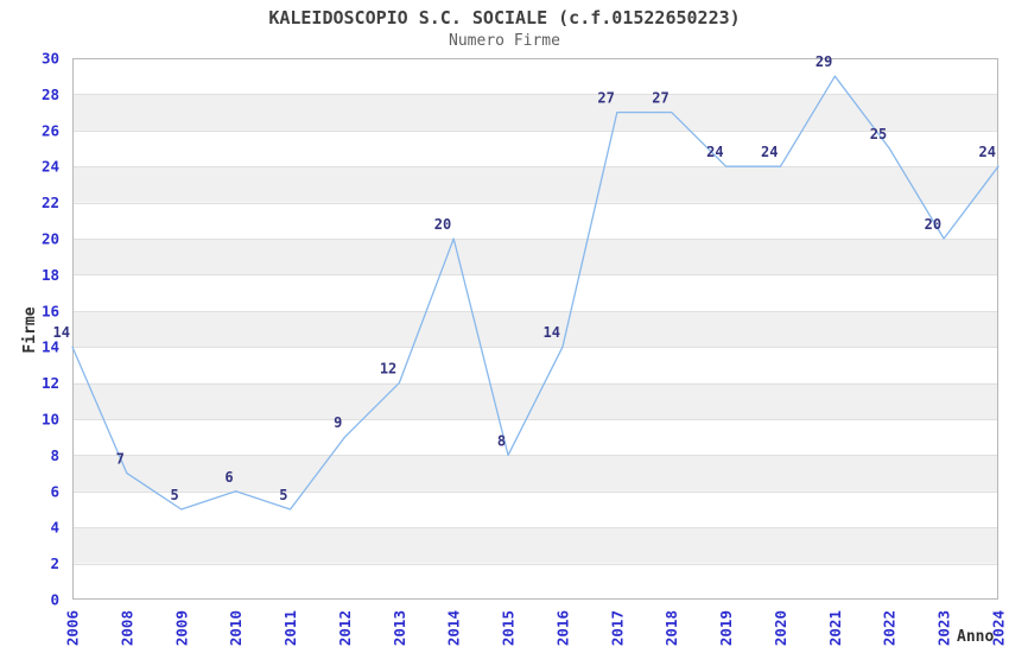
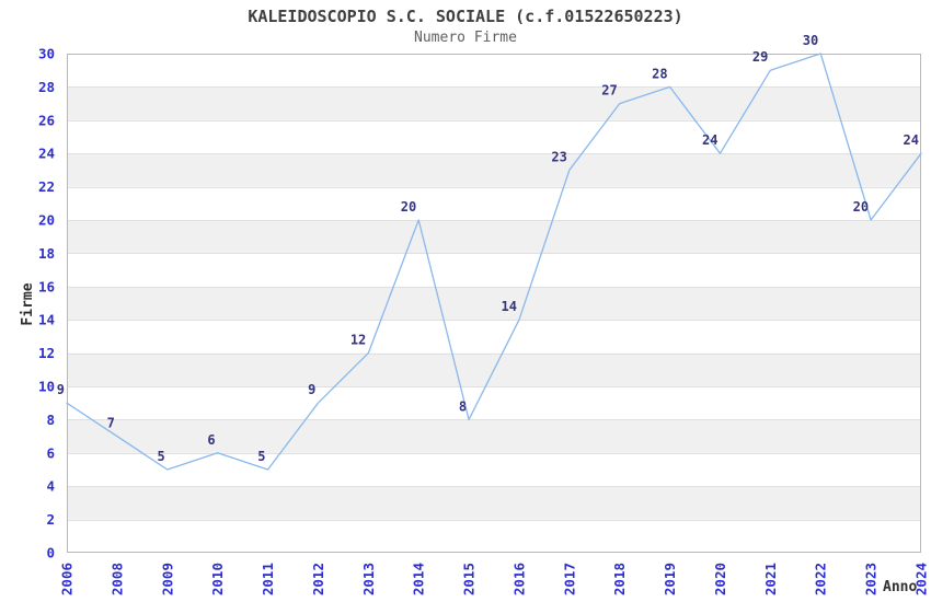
2006: 14 -> 9
2017: 27 -> 23
2019: 24 -> 28
2022: 25 -> 30
